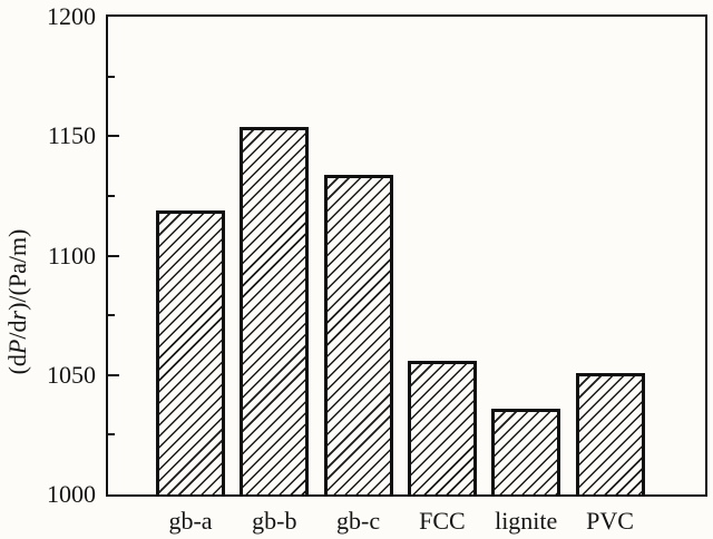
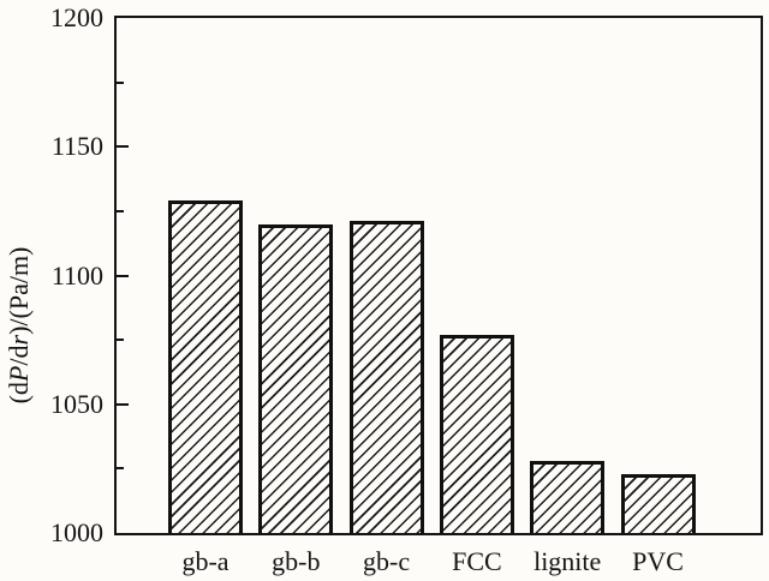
gb-a: 1119 -> 1129
gb-b: 1154 -> 1120
gb-c: 1134 -> 1121
FCC: 1056 -> 1077
lignite: 1036 -> 1028
PVC: 1051 -> 1023
